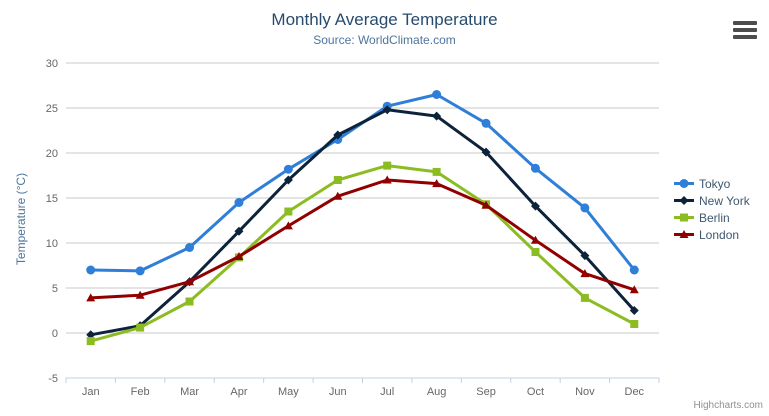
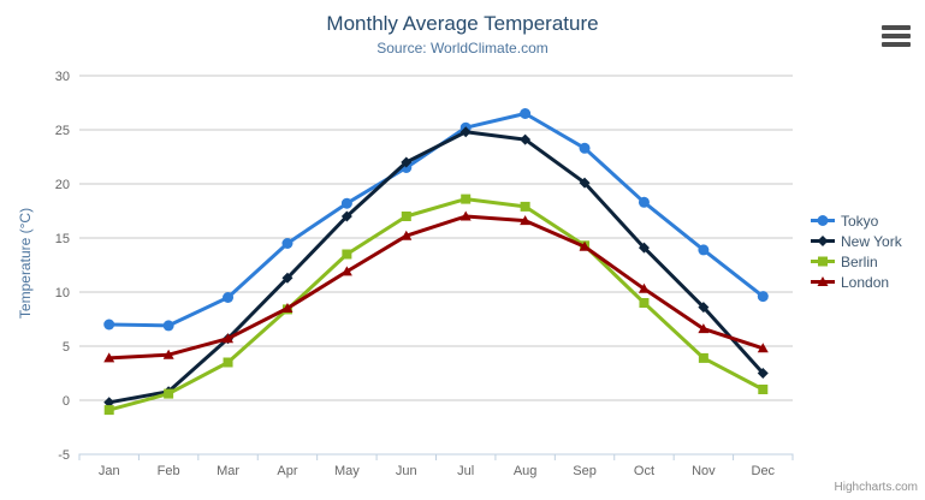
Tokyo/Dec: 7 -> 10
